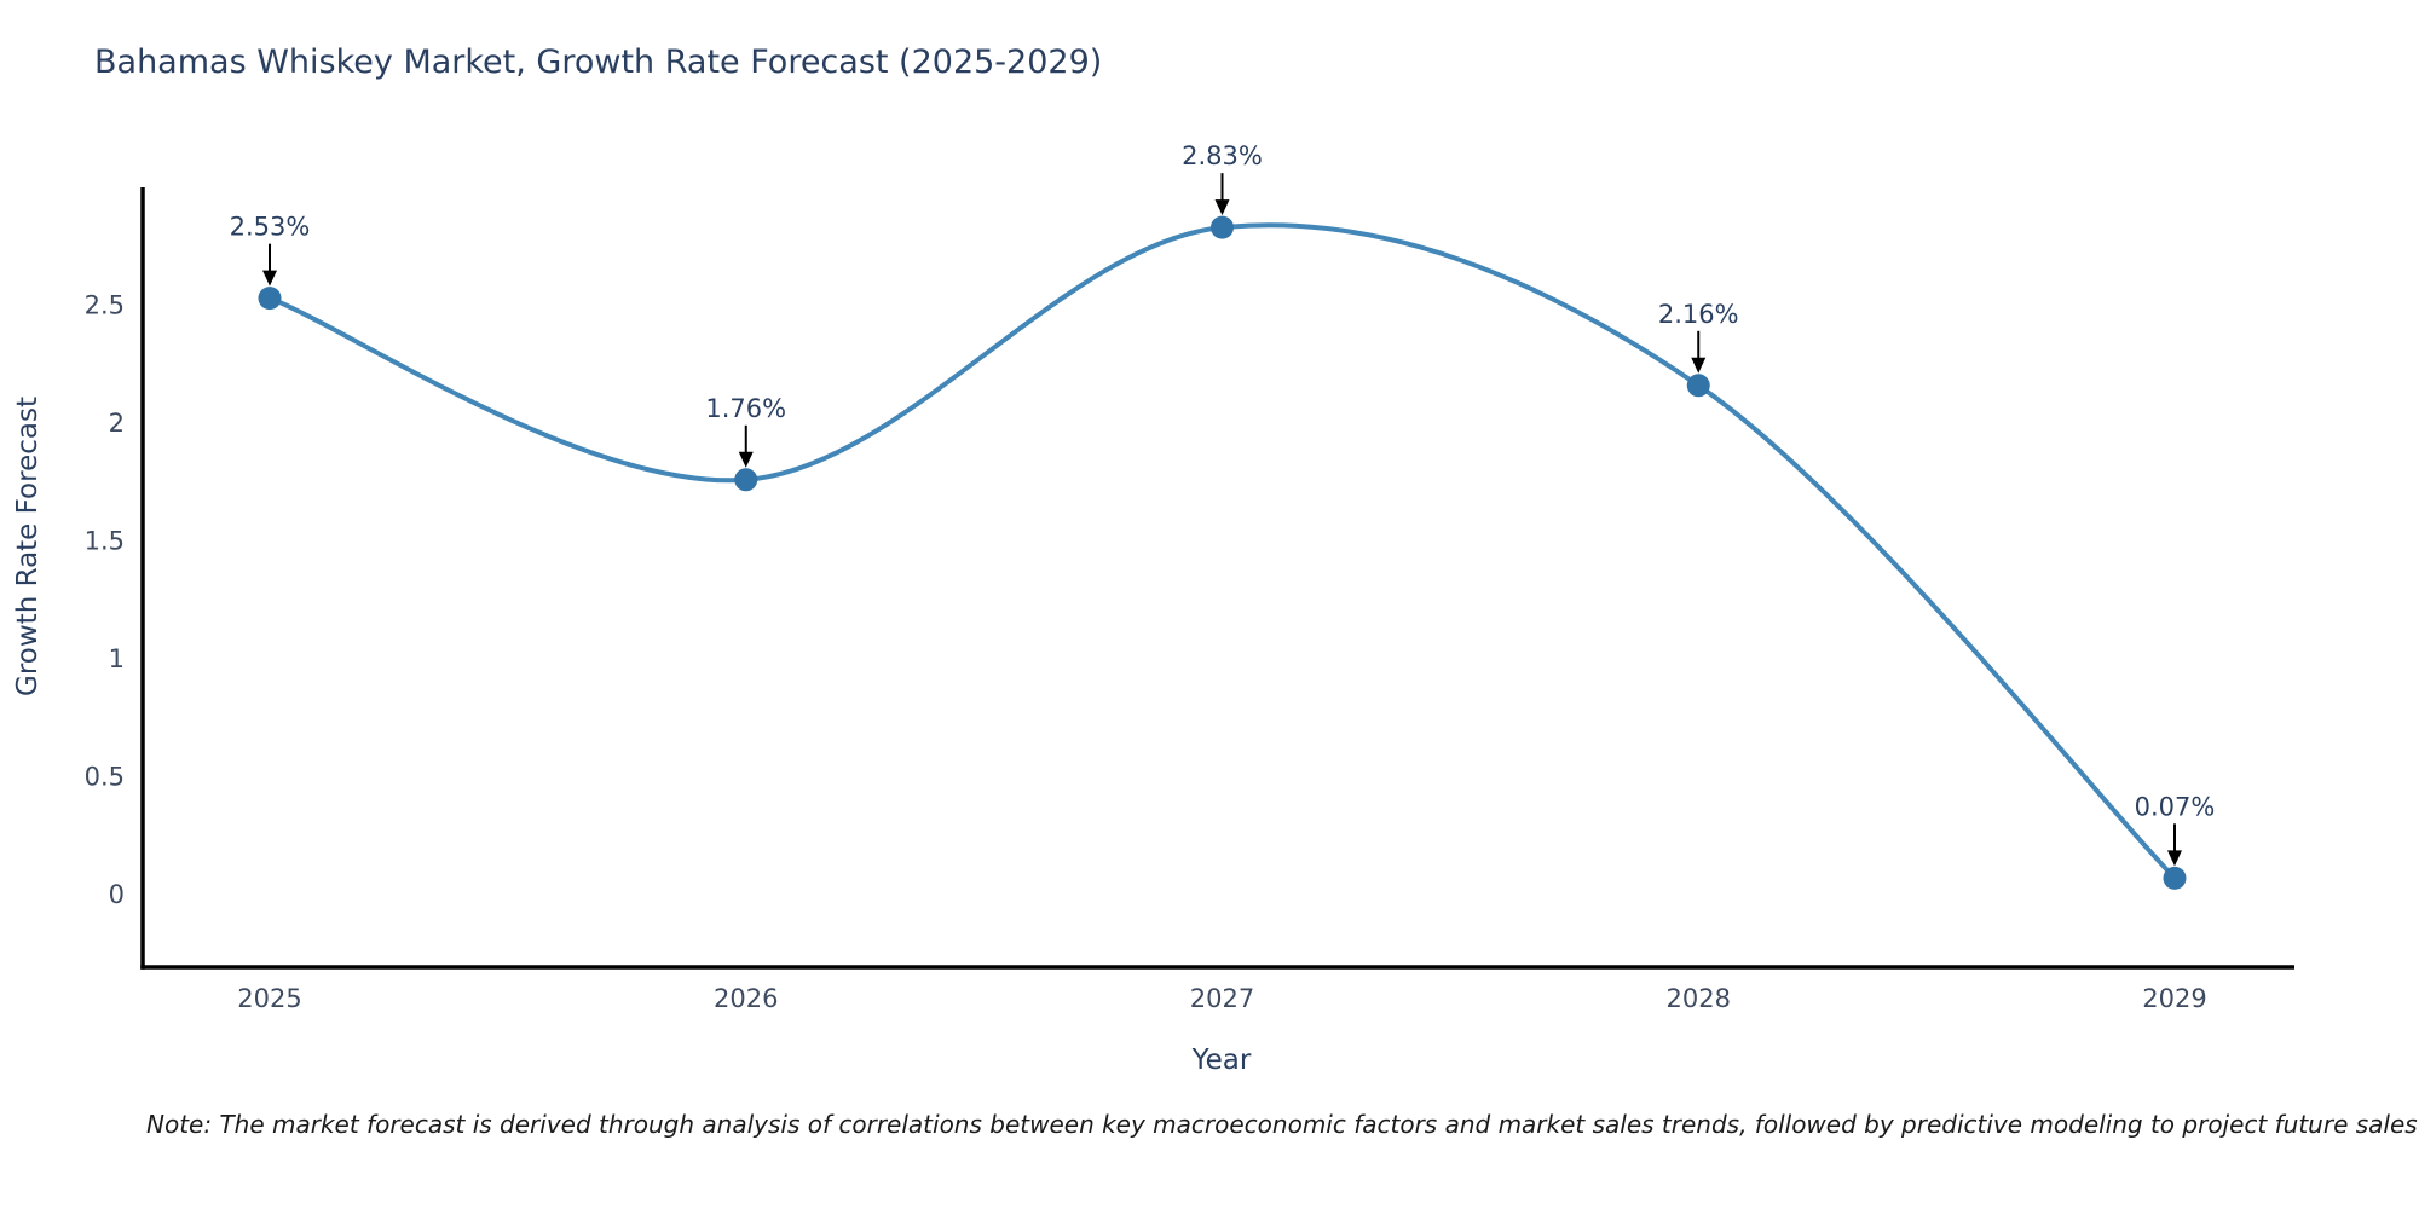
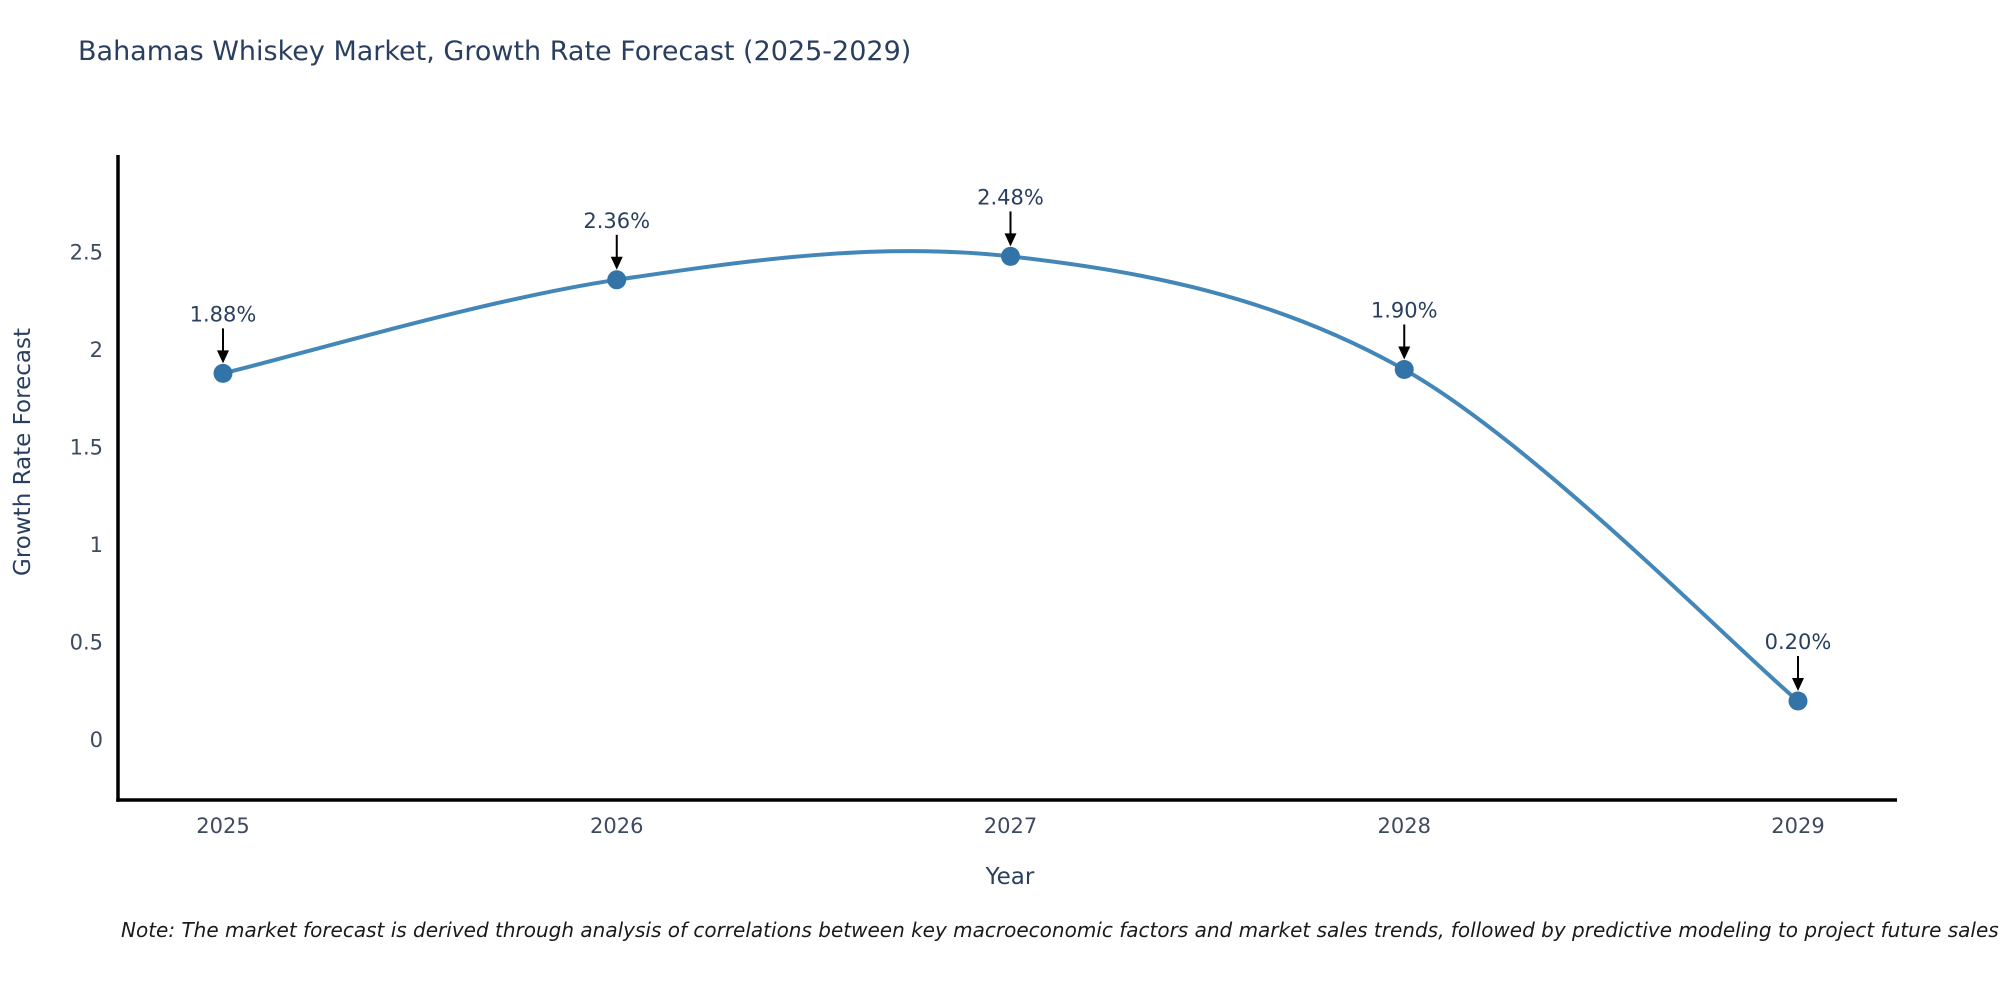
2025: 2.53% -> 1.88%
2026: 1.76% -> 2.36%
2027: 2.83% -> 2.48%
2028: 2.16% -> 1.90%
2029: 0.07% -> 0.20%
